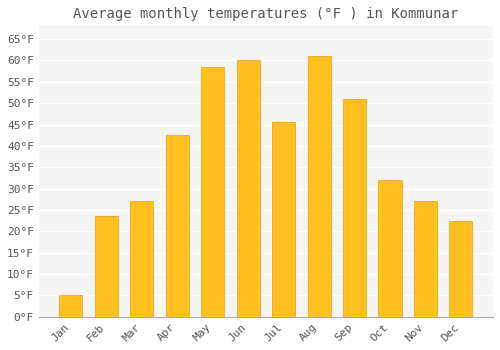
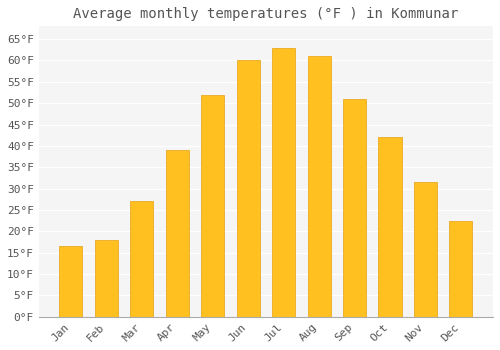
Jan: 5.0°F -> 16.5°F
Feb: 23.5°F -> 18.0°F
Apr: 42.5°F -> 39.0°F
May: 58.5°F -> 52.0°F
Jul: 45.5°F -> 63.0°F
Oct: 32.0°F -> 42.0°F
Nov: 27.0°F -> 31.5°F
